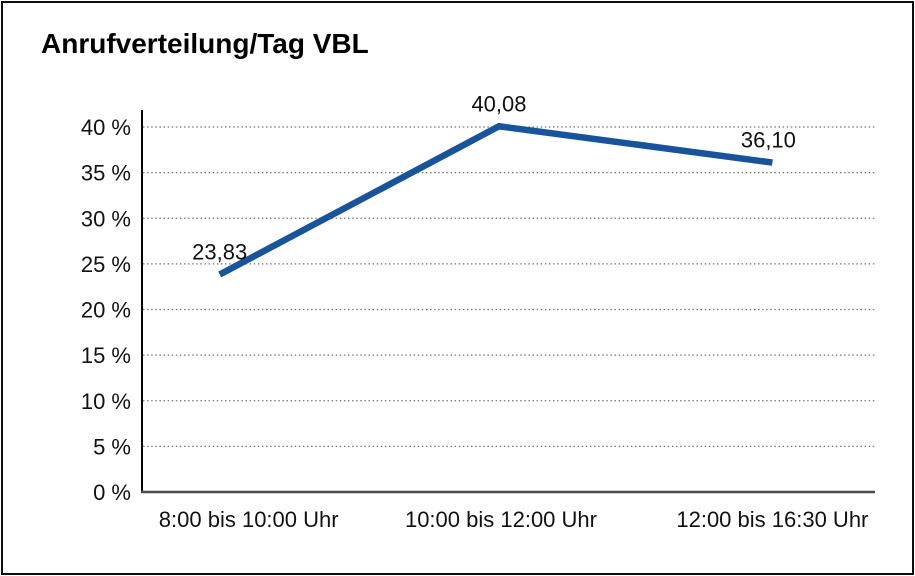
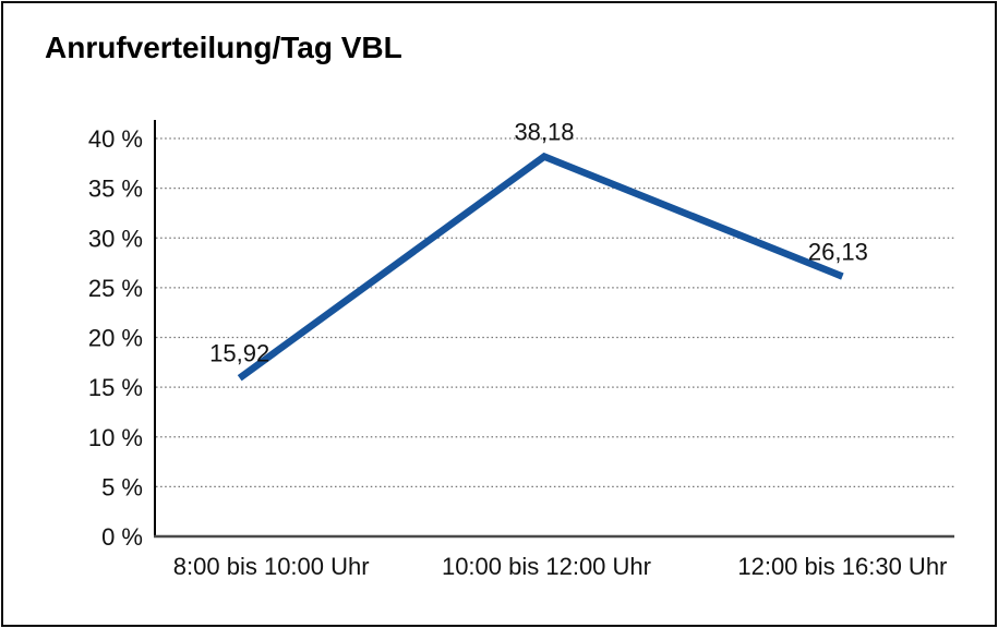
8:00 bis 10:00 Uhr: 23,83 -> 15,92
10:00 bis 12:00 Uhr: 40,08 -> 38,18
12:00 bis 16:30 Uhr: 36,10 -> 26,13
